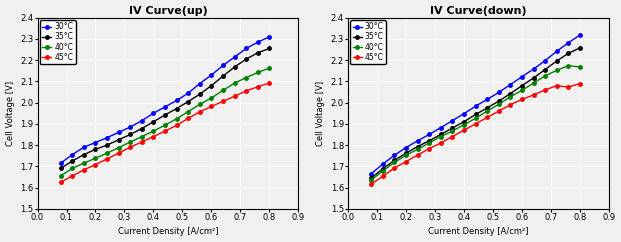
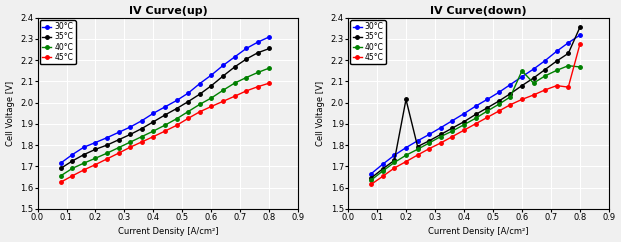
IV Curve(down)/35°C/0.2: 1.762 -> 2.015
IV Curve(down)/40°C/0.6: 2.058 -> 2.150
IV Curve(down)/35°C/0.8: 2.258 -> 2.355
IV Curve(down)/45°C/0.8: 2.090 -> 2.275
